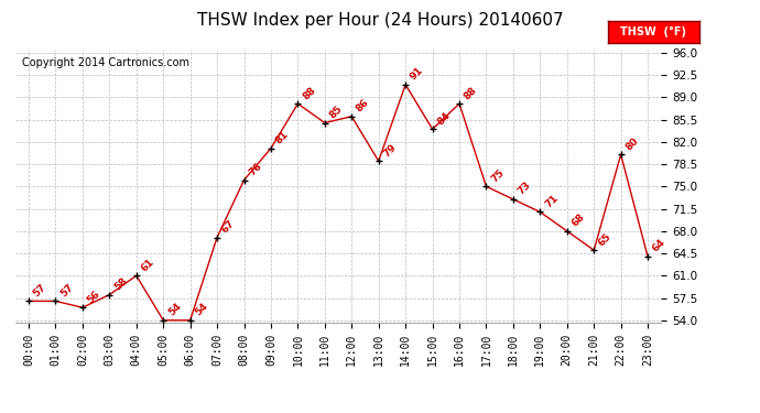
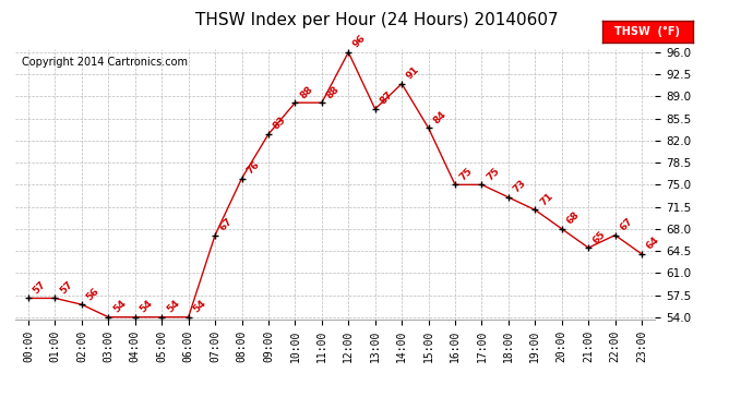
03:00: 58 -> 54
04:00: 61 -> 54
09:00: 81 -> 83
11:00: 85 -> 88
12:00: 86 -> 96
13:00: 79 -> 87
16:00: 88 -> 75
22:00: 80 -> 67
